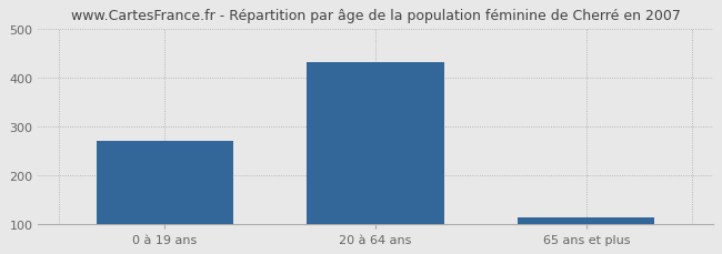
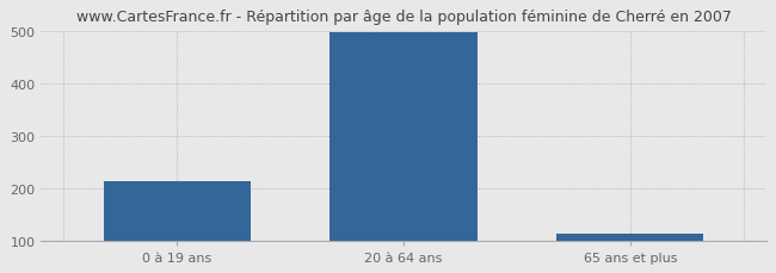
0 à 19 ans: 270 -> 212
20 à 64 ans: 430 -> 496
